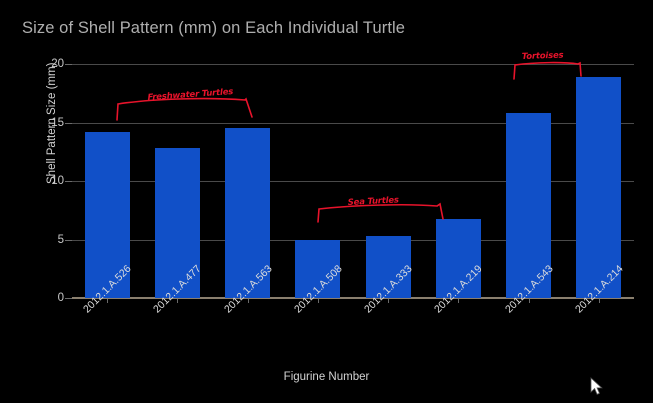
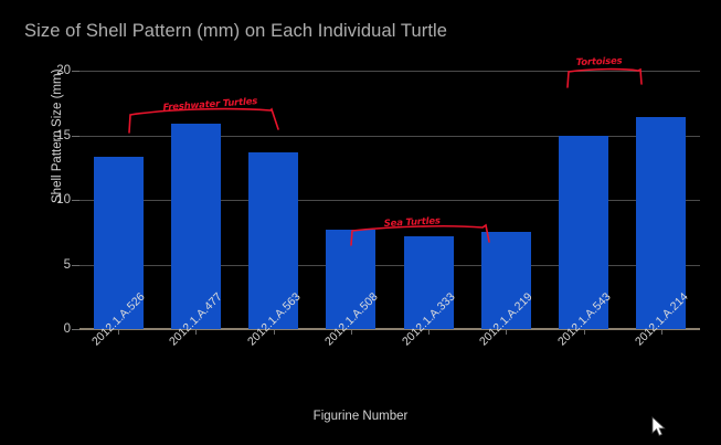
2012.1.A.526: 14.2 -> 13.3
2012.1.A.477: 12.8 -> 15.9
2012.1.A.563: 14.5 -> 13.7
2012.1.A.508: 5.0 -> 7.7
2012.1.A.333: 5.3 -> 7.2
2012.1.A.219: 6.8 -> 7.5
2012.1.A.543: 15.8 -> 15.0
2012.1.A.214: 18.9 -> 16.4
